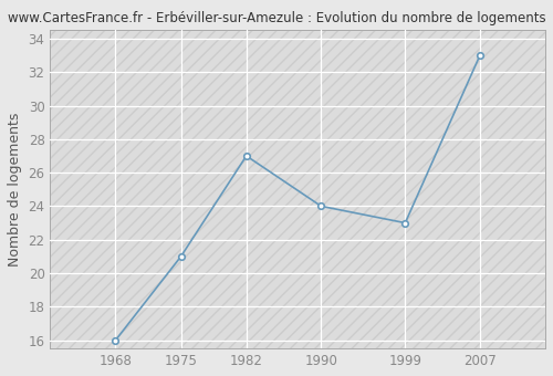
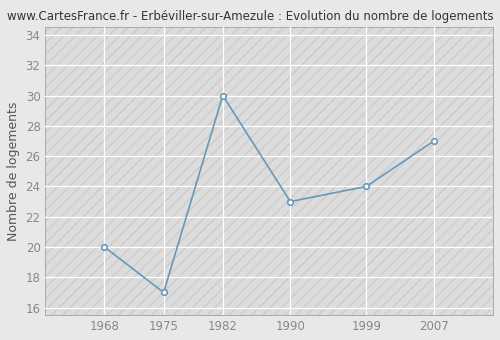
1968: 16 -> 20
1975: 21 -> 17
1982: 27 -> 30
1990: 24 -> 23
1999: 23 -> 24
2007: 33 -> 27
